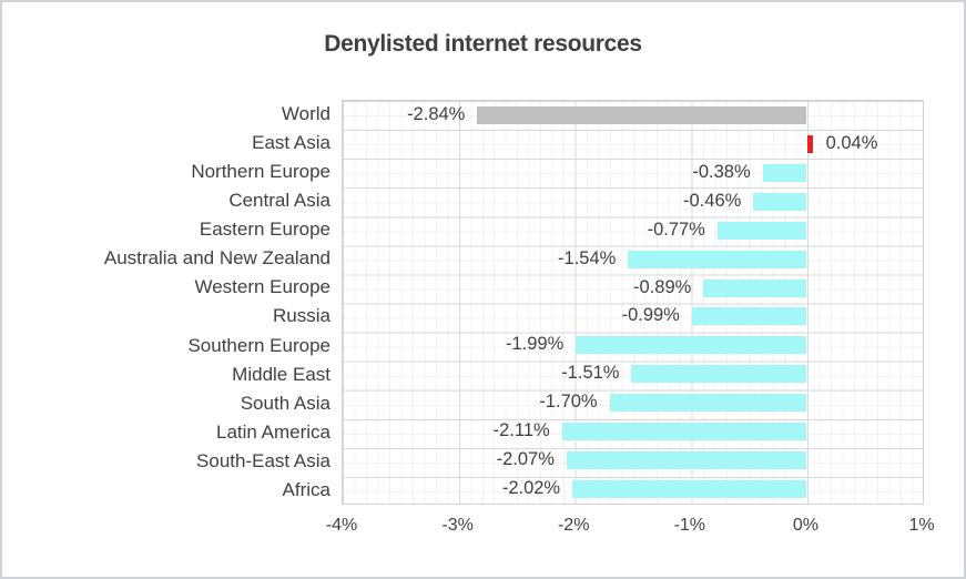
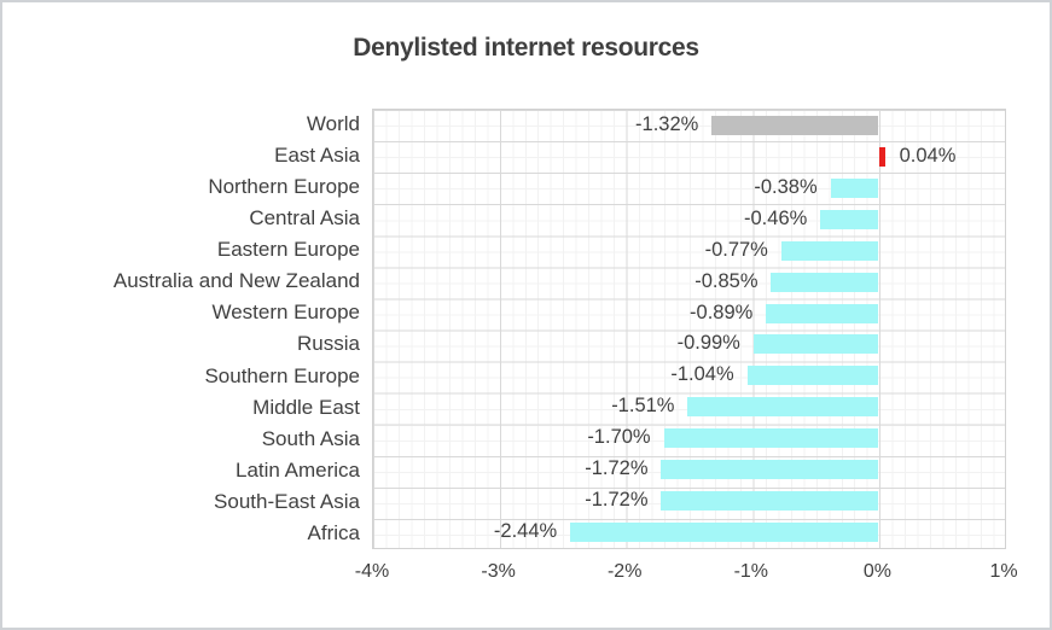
World: -2.84% -> -1.32%
Australia and New Zealand: -1.54% -> -0.85%
Southern Europe: -1.99% -> -1.04%
Latin America: -2.11% -> -1.72%
South-East Asia: -2.07% -> -1.72%
Africa: -2.02% -> -2.44%
